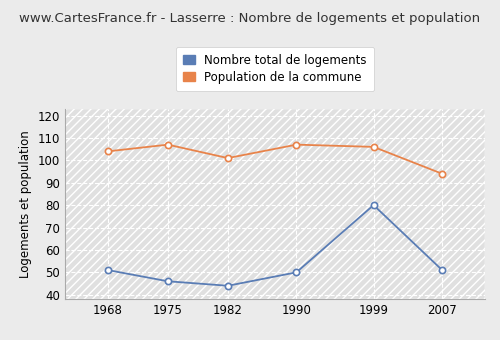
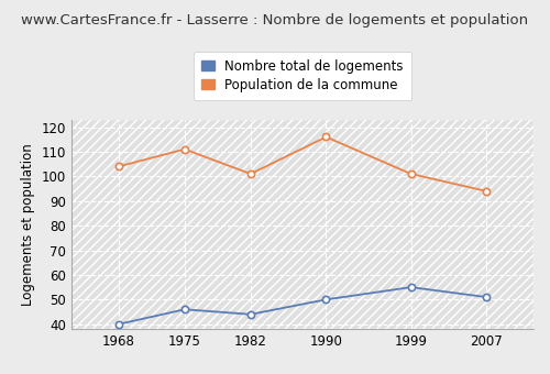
Nombre total de logements/1968: 51 -> 40
Population de la commune/1975: 107 -> 111
Population de la commune/1990: 107 -> 116
Nombre total de logements/1999: 80 -> 55
Population de la commune/1999: 106 -> 101
